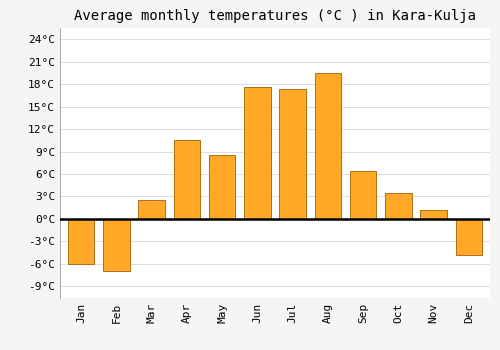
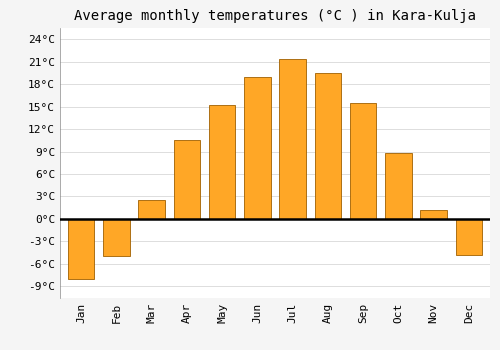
Jan: -6.0°C -> -8.0°C
Feb: -7.0°C -> -5.0°C
May: 8.6°C -> 15.2°C
Jun: 17.6°C -> 19.0°C
Jul: 17.4°C -> 21.3°C
Sep: 6.4°C -> 15.5°C
Oct: 3.4°C -> 8.8°C
